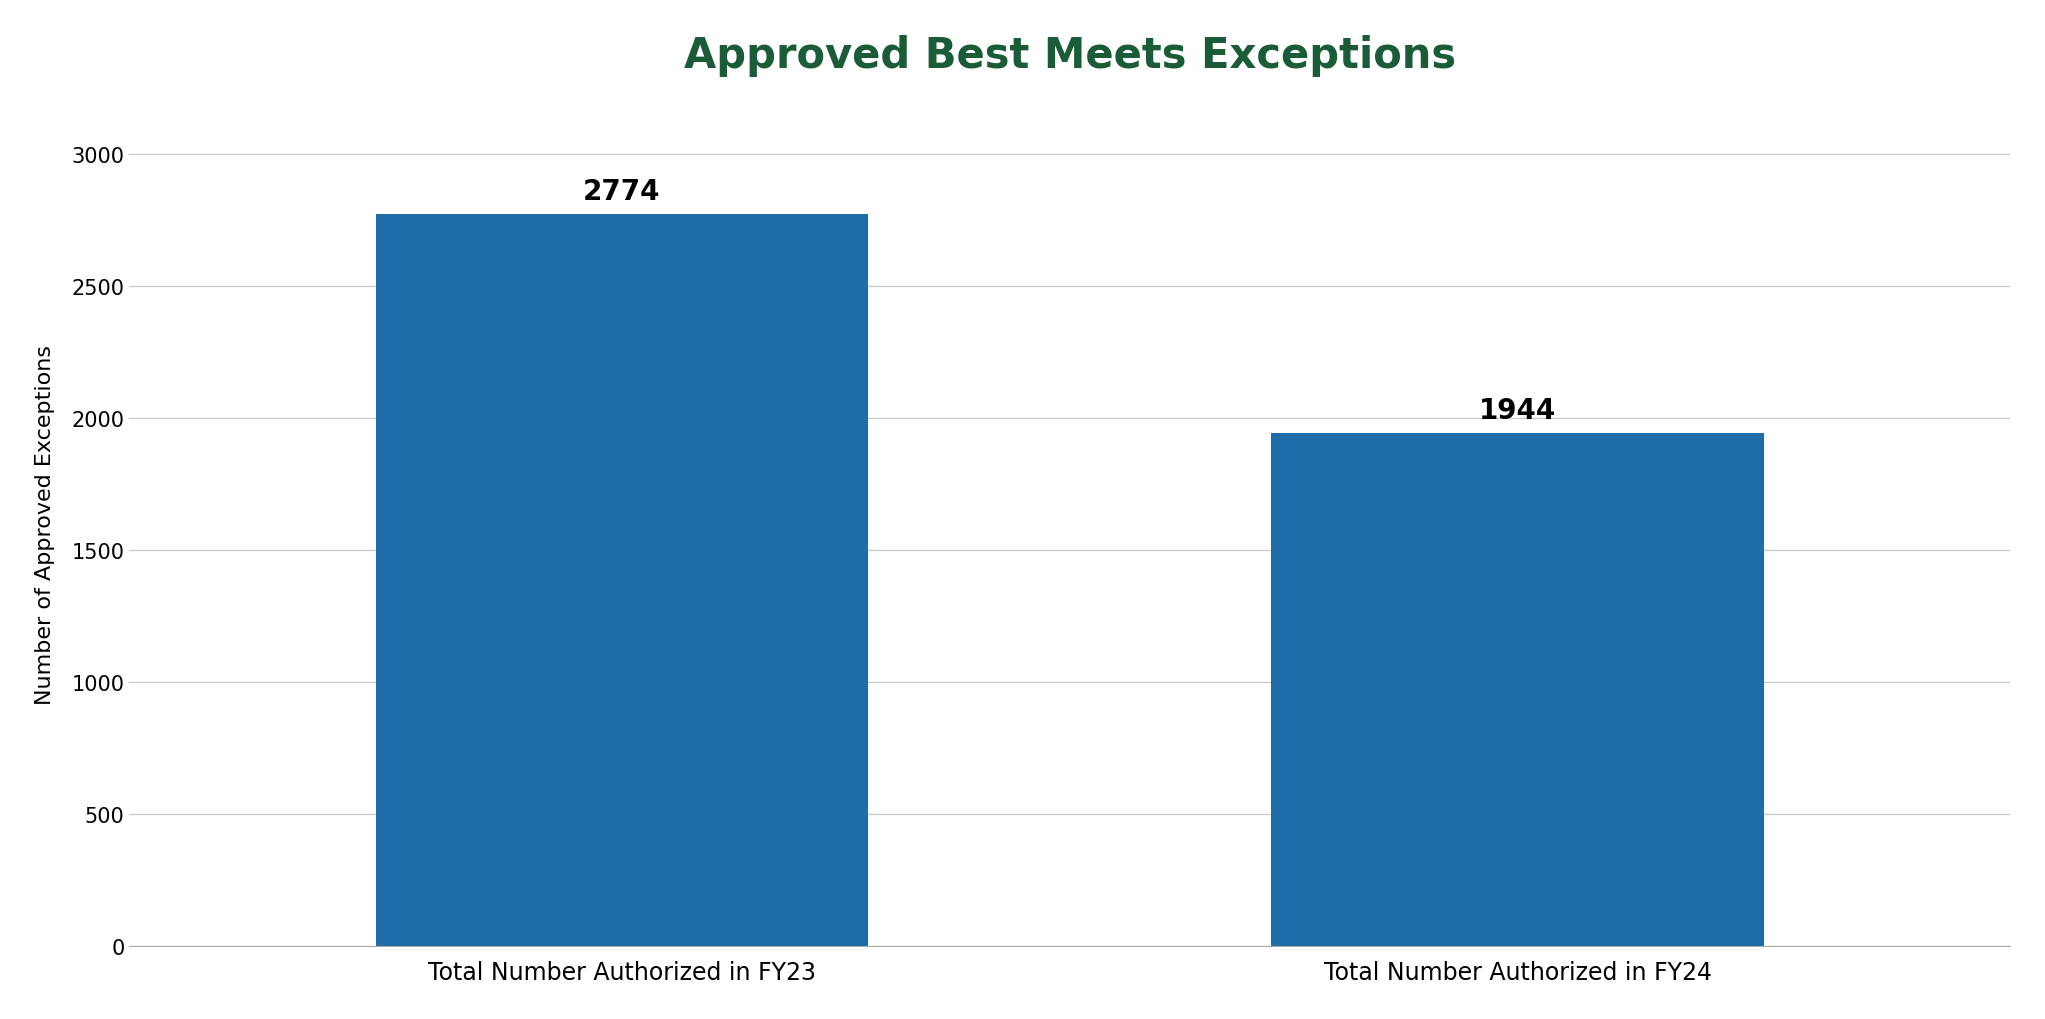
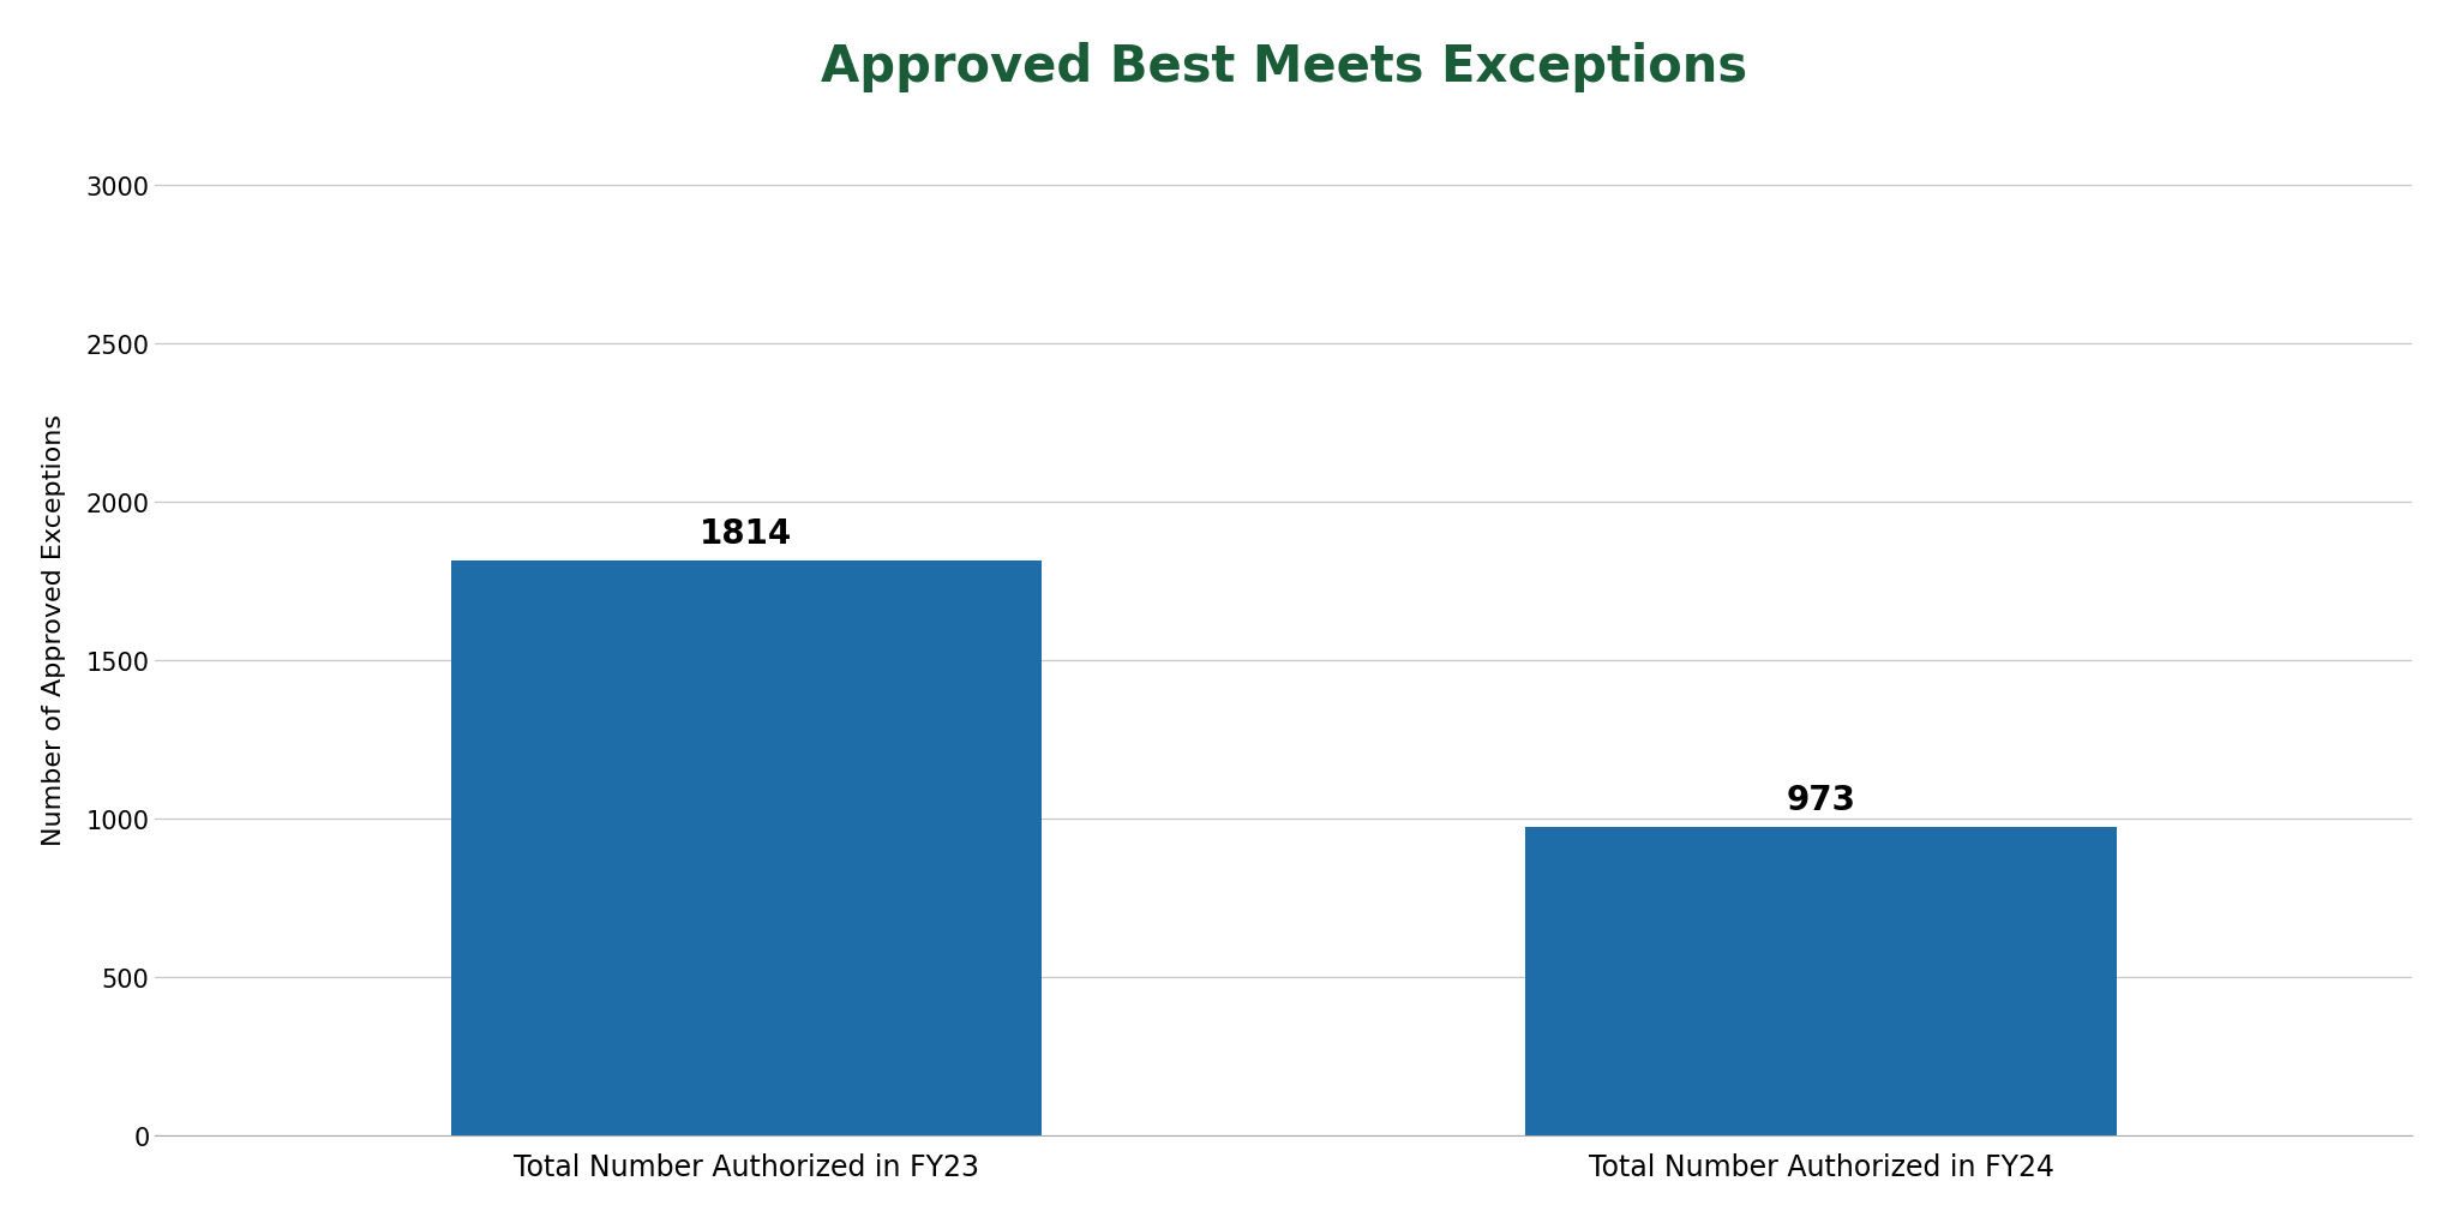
Total Number Authorized in FY23: 2774 -> 1814
Total Number Authorized in FY24: 1944 -> 973
